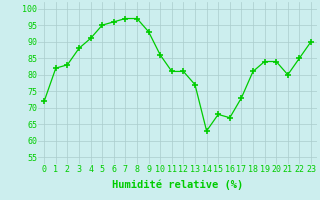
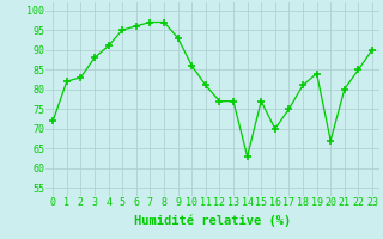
12: 81 -> 77
15: 68 -> 77
16: 67 -> 70
17: 73 -> 75
20: 84 -> 67
